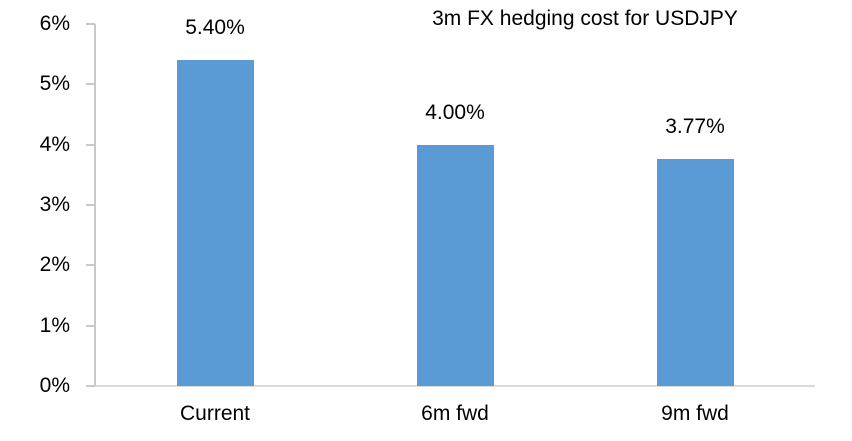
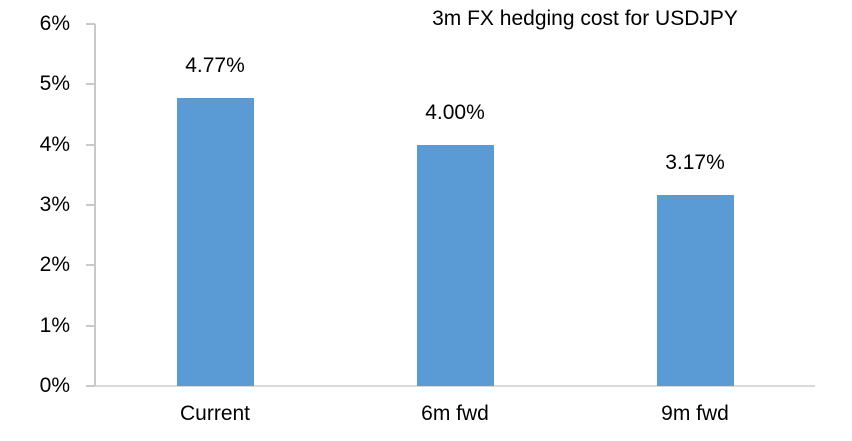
Current: 5.40% -> 4.77%
9m fwd: 3.77% -> 3.17%
